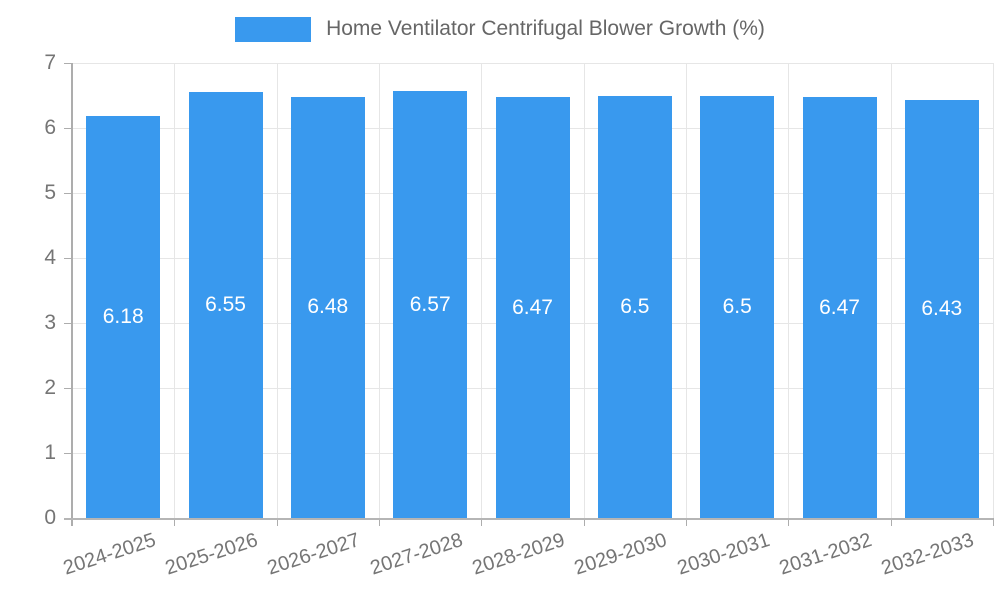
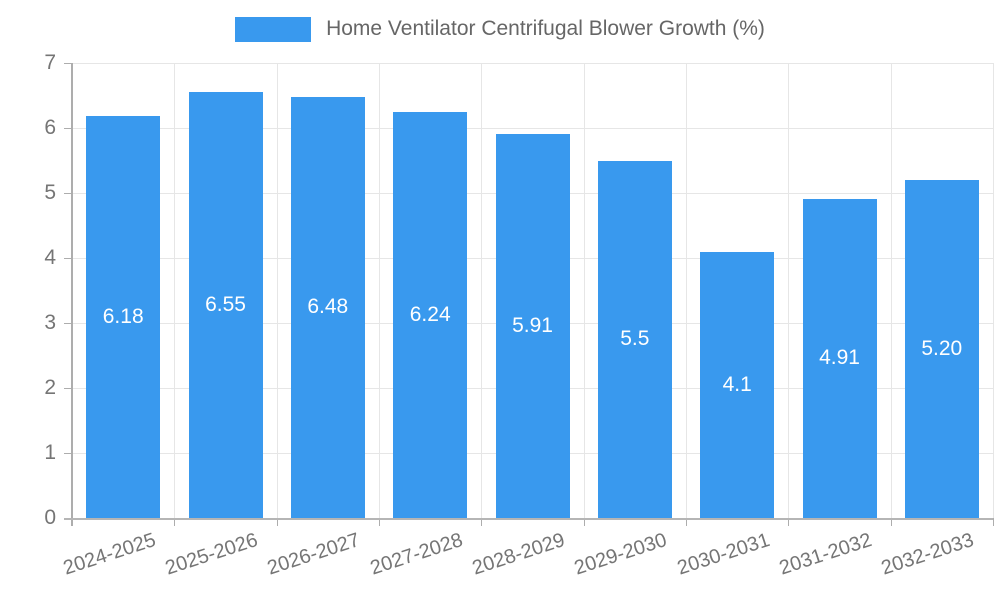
2027-2028: 6.57 -> 6.24
2028-2029: 6.47 -> 5.91
2029-2030: 6.5 -> 5.5
2030-2031: 6.5 -> 4.1
2031-2032: 6.47 -> 4.91
2032-2033: 6.43 -> 5.20
